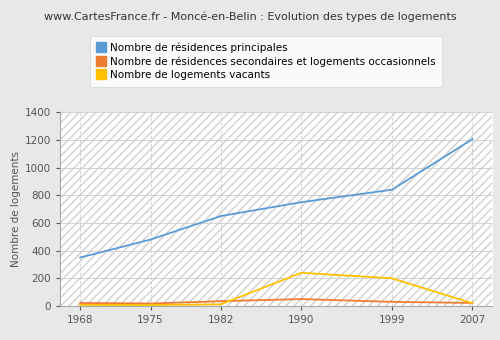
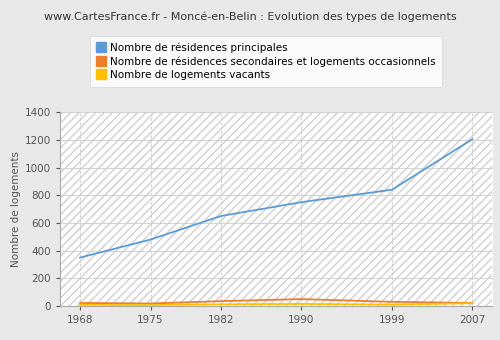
Nombre de logements vacants/1990: 240 -> 20
Nombre de logements vacants/1999: 200 -> 10
